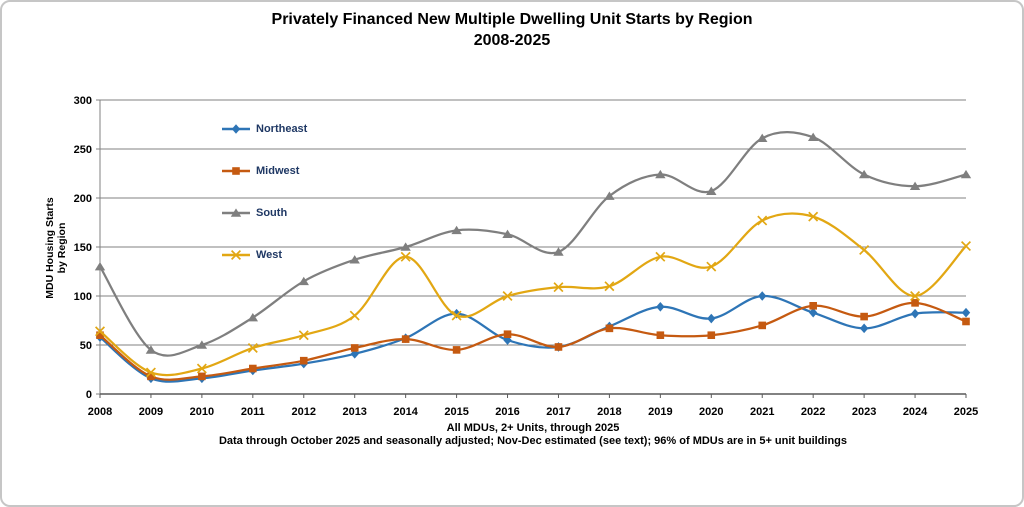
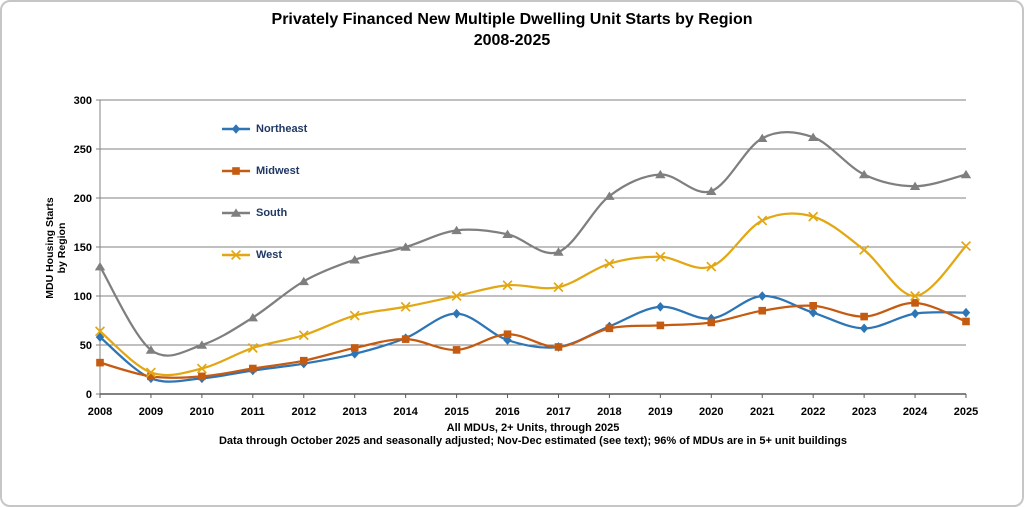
Midwest/2008: 60 -> 30
West/2014: 140 -> 90
West/2015: 80 -> 100
West/2016: 100 -> 110
West/2018: 110 -> 130
Midwest/2019: 60 -> 70
Midwest/2020: 60 -> 70
Midwest/2021: 70 -> 80
